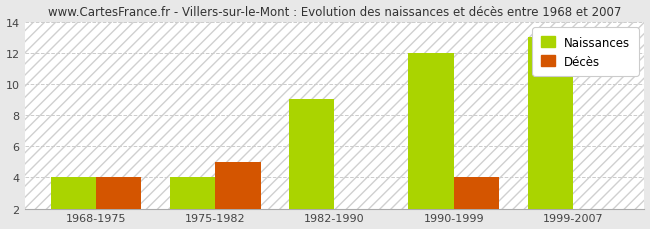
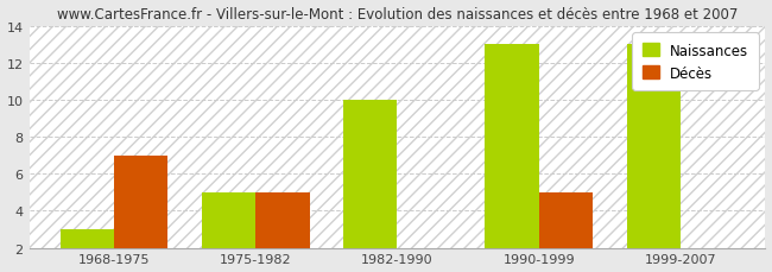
Naissances/1968-1975: 4 -> 3
Décès/1968-1975: 4 -> 7
Naissances/1975-1982: 4 -> 5
Naissances/1982-1990: 9 -> 10
Naissances/1990-1999: 12 -> 13
Décès/1990-1999: 4 -> 5
